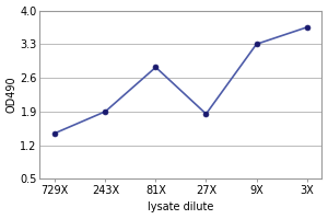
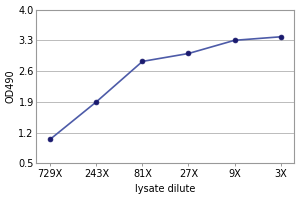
729X: 1.45 -> 1.05
27X: 1.85 -> 3.00
3X: 3.65 -> 3.38
